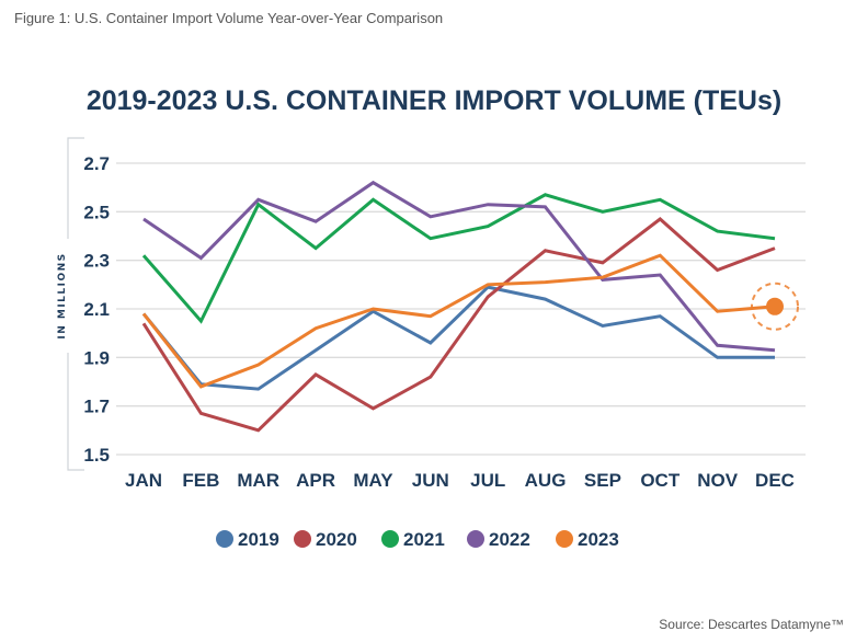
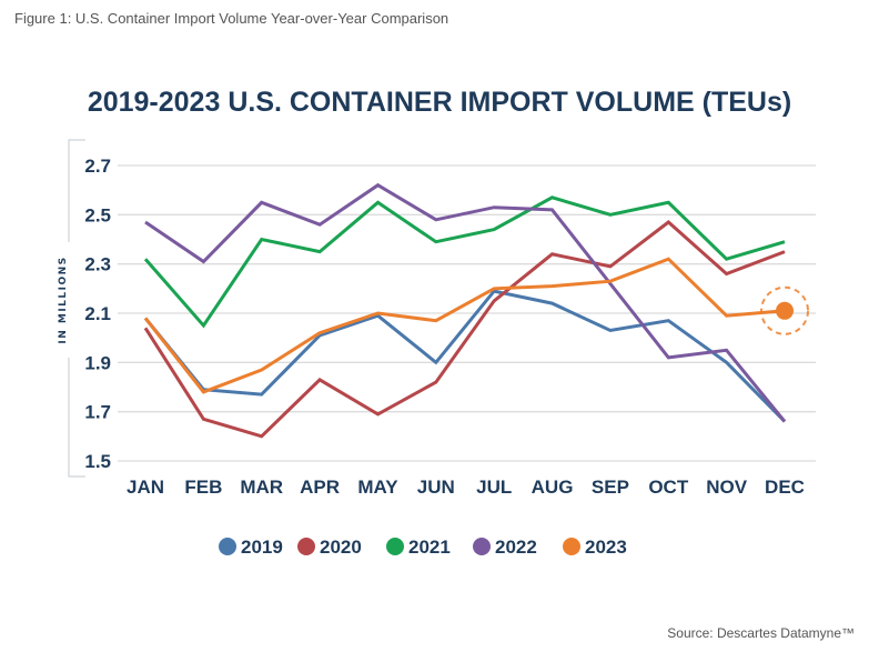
2021/MAR: 2.53 -> 2.40
2019/APR: 1.93 -> 2.01
2019/JUN: 1.96 -> 1.90
2022/OCT: 2.24 -> 1.92
2021/NOV: 2.42 -> 2.32
2019/DEC: 1.90 -> 1.66
2022/DEC: 1.93 -> 1.66
